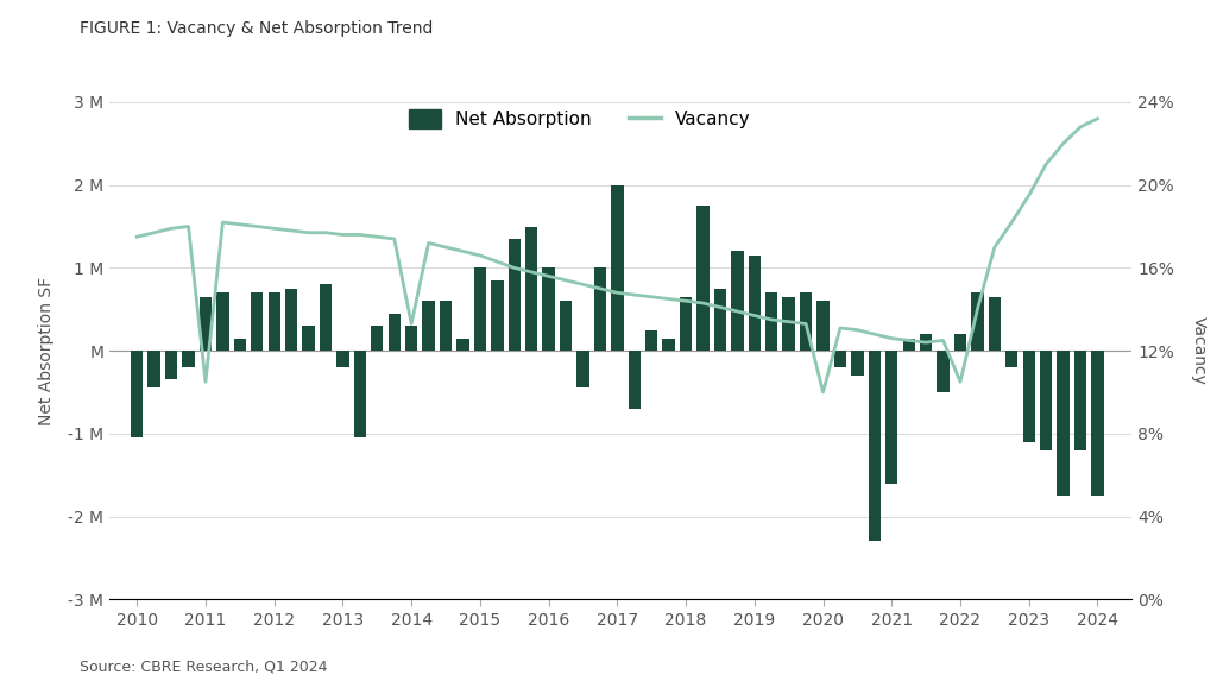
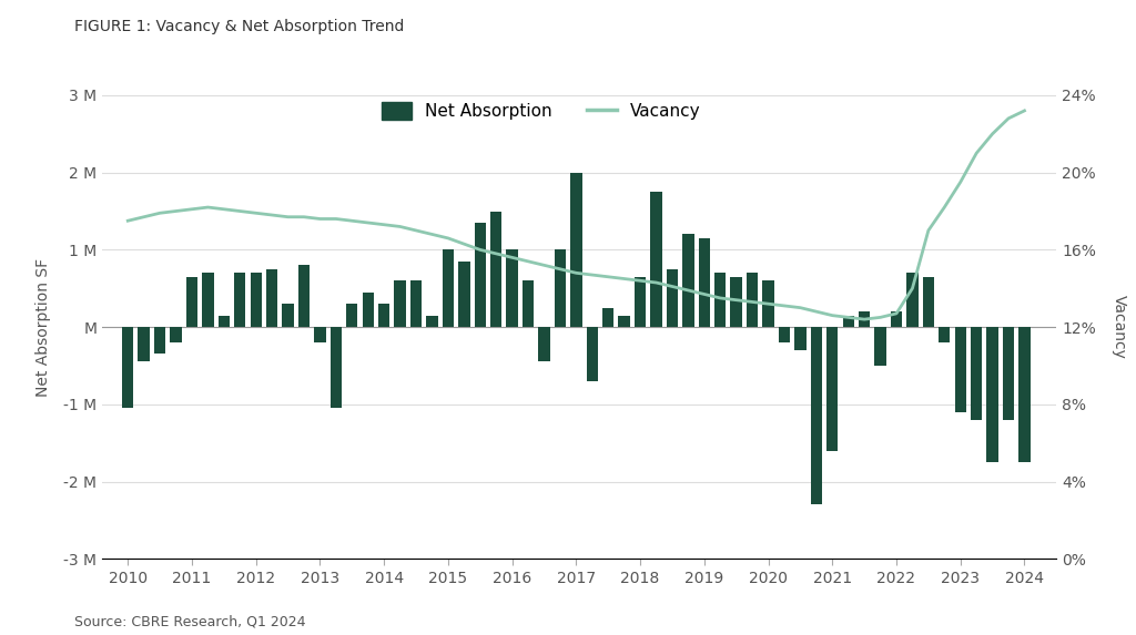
Vacancy/2011: 10.5% -> 18.1%
Vacancy/2014: 13.3% -> 17.3%
Vacancy/2020: 10.0% -> 13.2%
Vacancy/2022: 10.5% -> 12.7%
